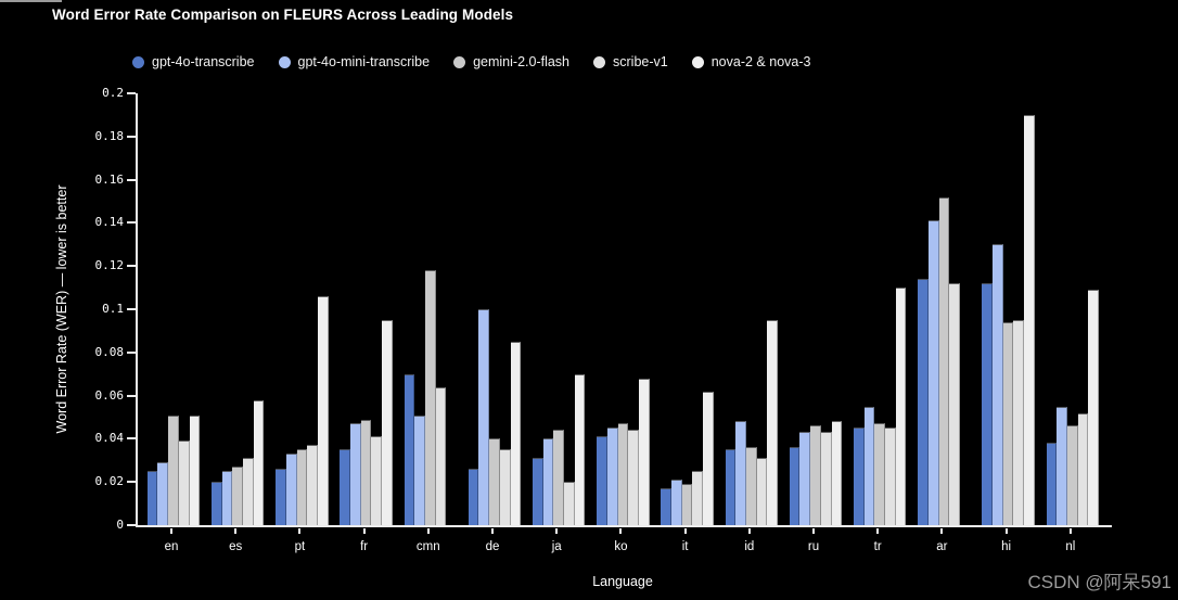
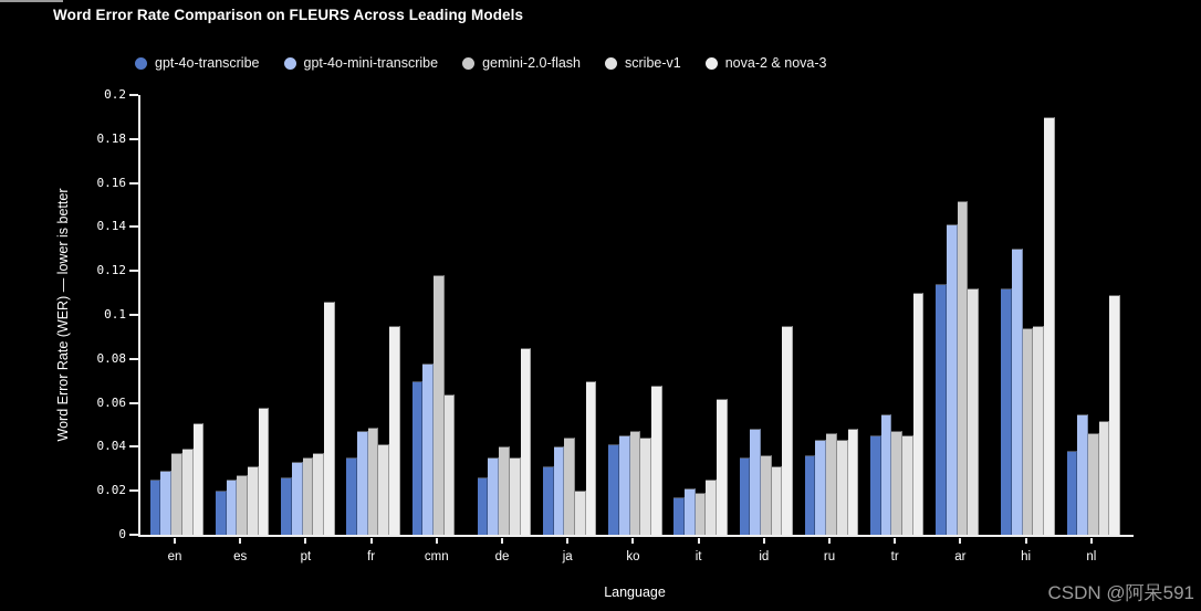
gemini-2.0-flash/en: 0.051 -> 0.037
gpt-4o-mini-transcribe/cmn: 0.051 -> 0.078
gpt-4o-mini-transcribe/de: 0.100 -> 0.035
